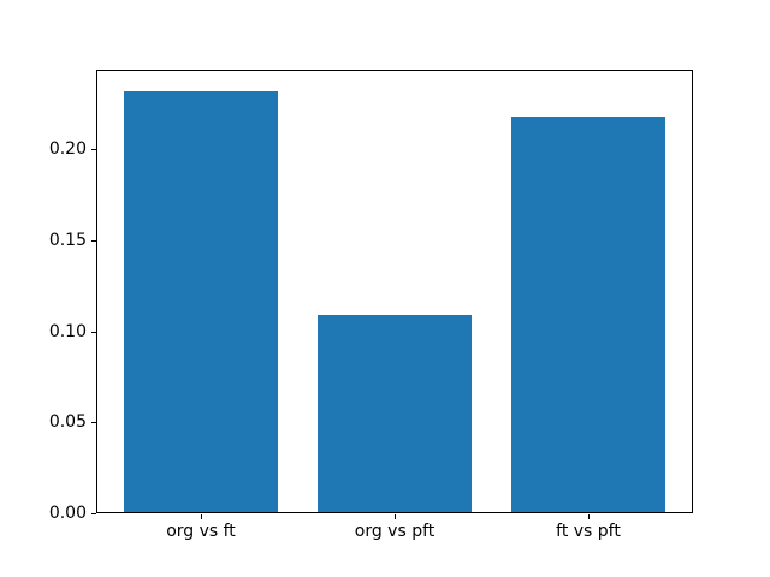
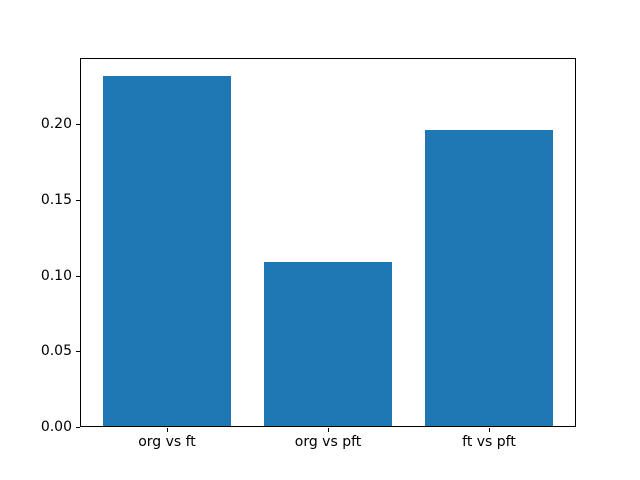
ft vs pft: 0.218 -> 0.196
